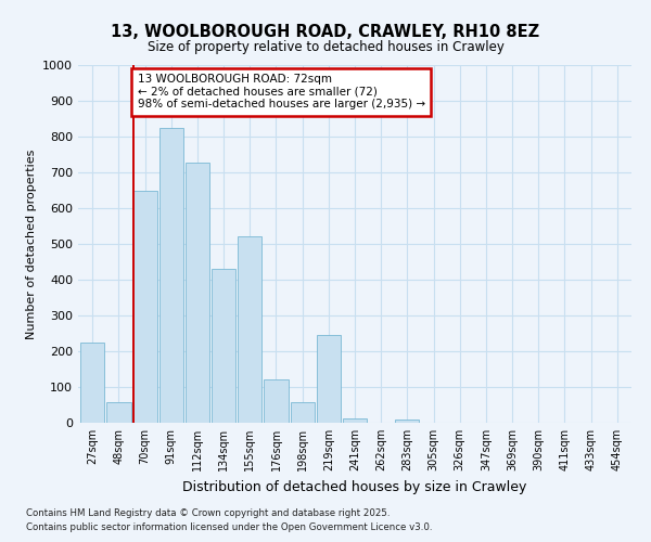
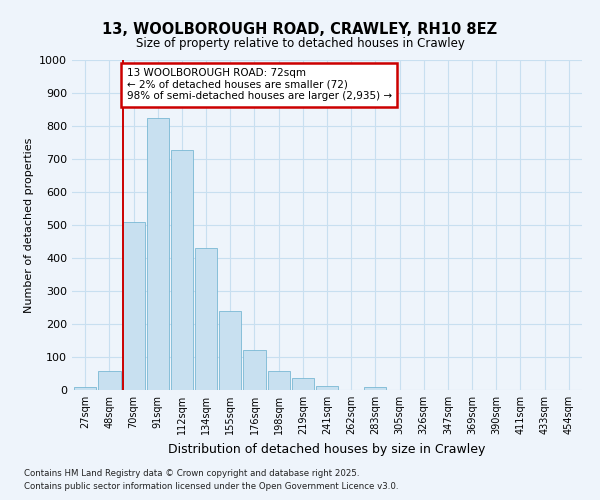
27sqm: 225 -> 8
70sqm: 650 -> 510
155sqm: 520 -> 238
219sqm: 245 -> 35
